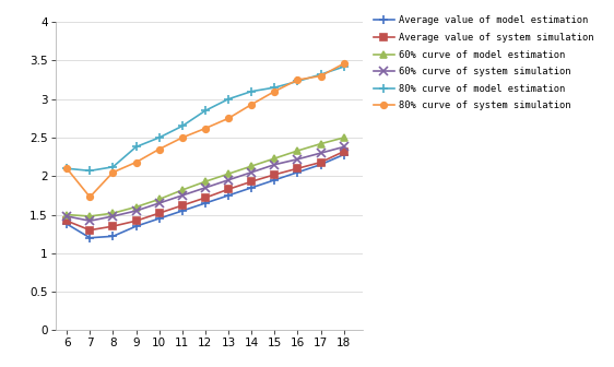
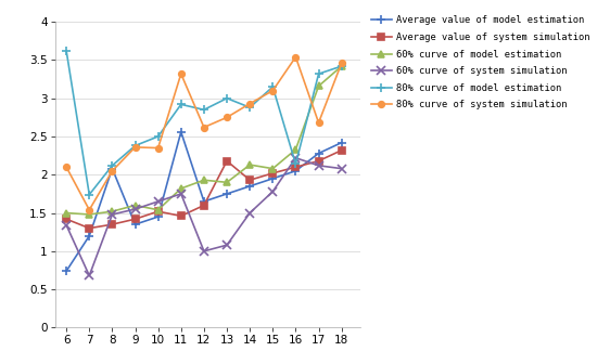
Average value of model estimation/6: 1.38 -> 0.74
60% curve of system simulation/6: 1.48 -> 1.34
80% curve of model estimation/6: 2.10 -> 3.62
60% curve of system simulation/7: 1.42 -> 0.68
80% curve of model estimation/7: 2.07 -> 1.74
80% curve of system simulation/7: 1.73 -> 1.54
Average value of model estimation/8: 1.22 -> 2.08
80% curve of system simulation/9: 2.18 -> 2.36
60% curve of model estimation/10: 1.70 -> 1.54
Average value of model estimation/11: 1.55 -> 2.56
Average value of system simulation/11: 1.62 -> 1.46
80% curve of model estimation/11: 2.65 -> 2.92
80% curve of system simulation/11: 2.50 -> 3.32
Average value of system simulation/12: 1.72 -> 1.60
60% curve of system simulation/12: 1.85 -> 1.00
Average value of system simulation/13: 1.83 -> 2.18
60% curve of model estimation/13: 2.03 -> 1.90
60% curve of system simulation/13: 1.95 -> 1.08
60% curve of system simulation/14: 2.05 -> 1.50
80% curve of model estimation/14: 3.10 -> 2.88
60% curve of model estimation/15: 2.23 -> 2.08
60% curve of system simulation/15: 2.15 -> 1.78
80% curve of model estimation/16: 3.23 -> 2.14
80% curve of system simulation/16: 3.25 -> 3.54
Average value of model estimation/17: 2.15 -> 2.28
60% curve of model estimation/17: 2.42 -> 3.16
60% curve of system simulation/17: 2.30 -> 2.12
80% curve of system simulation/17: 3.30 -> 2.68
Average value of model estimation/18: 2.28 -> 2.42
60% curve of model estimation/18: 2.50 -> 3.42
60% curve of system simulation/18: 2.38 -> 2.08
